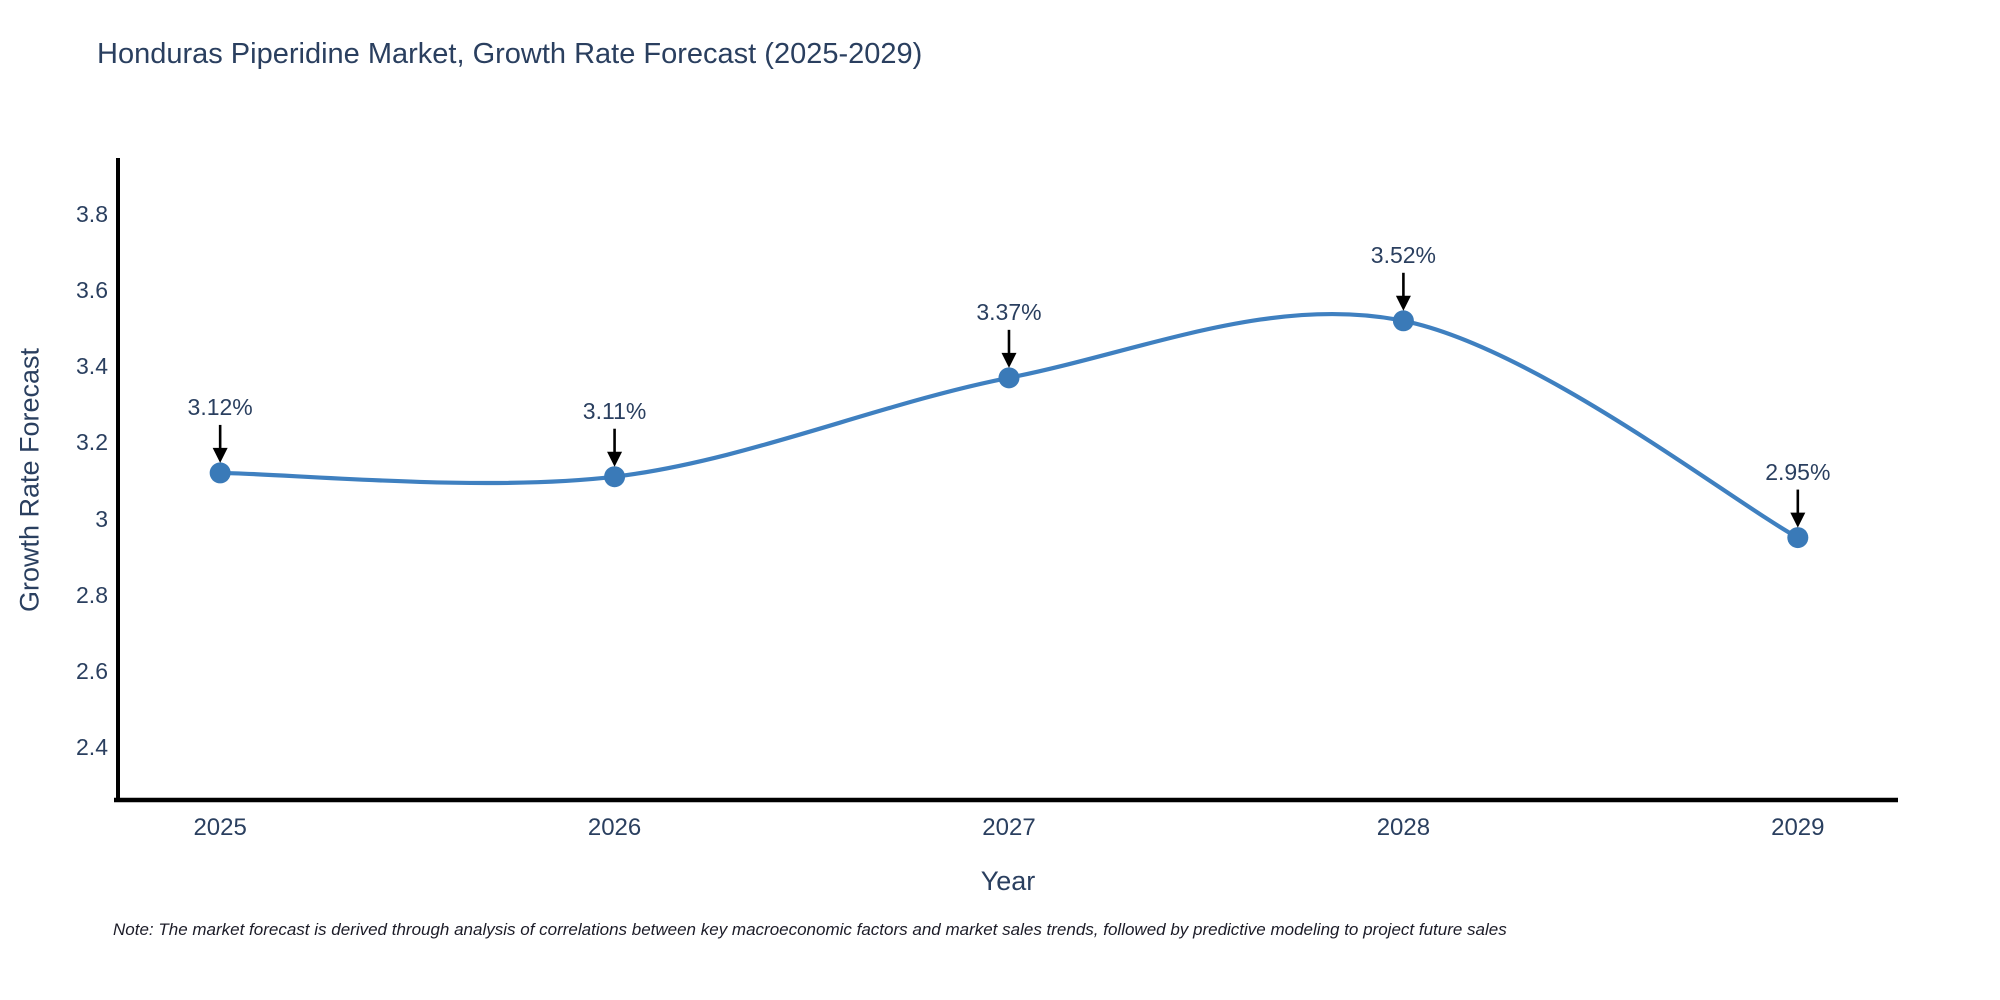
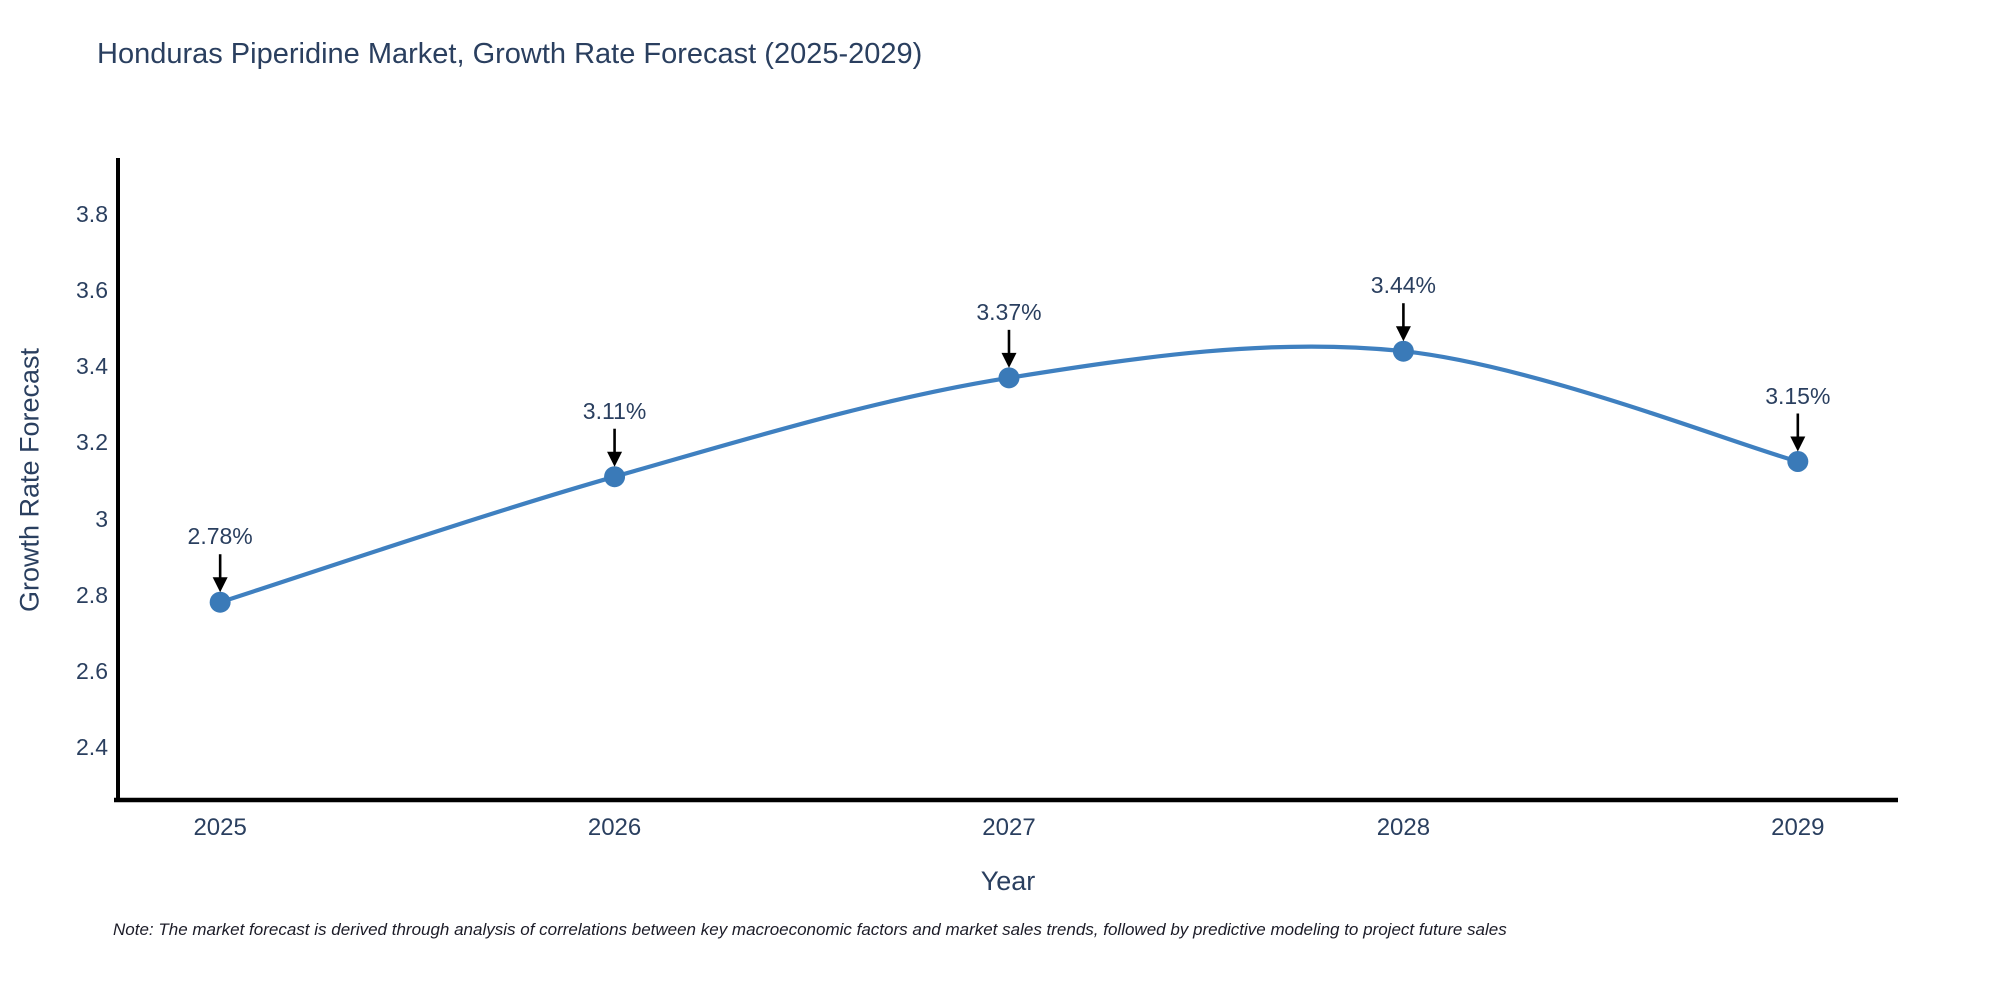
2025: 3.12% -> 2.78%
2028: 3.52% -> 3.44%
2029: 2.95% -> 3.15%
